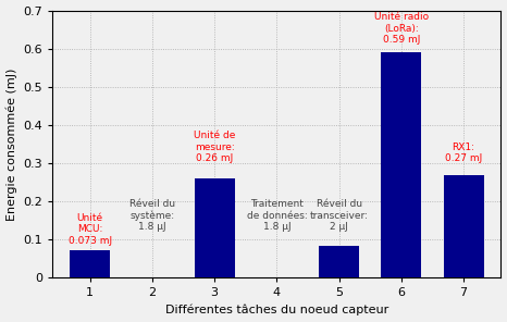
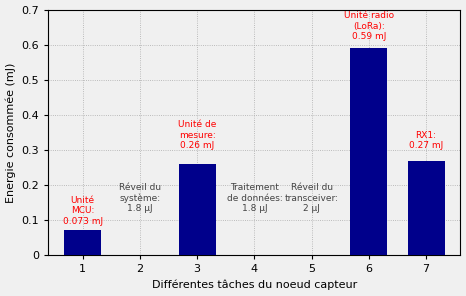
5: 0.085 -> 0.002
